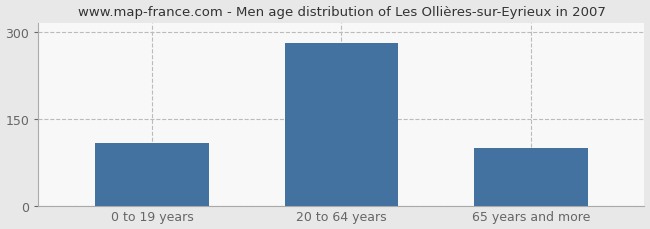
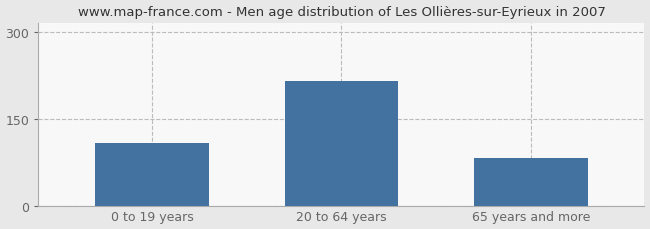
20 to 64 years: 280 -> 214
65 years and more: 100 -> 82
